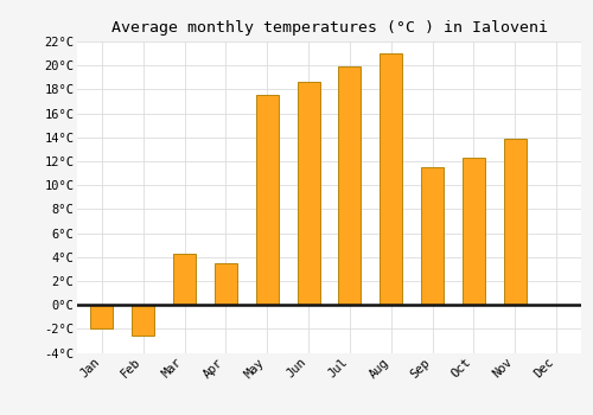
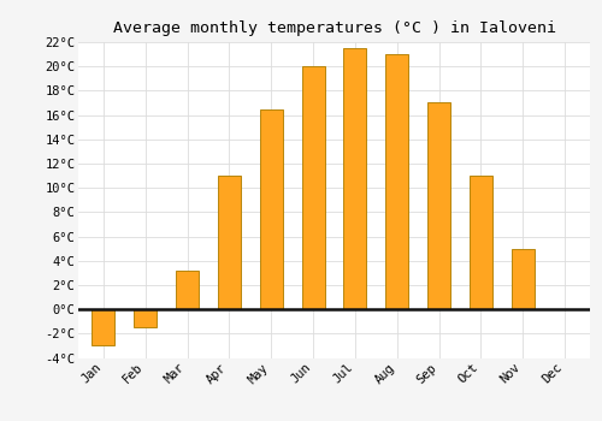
Jan: -2.0°C -> -3.0°C
Feb: -2.6°C -> -1.5°C
Mar: 4.3°C -> 3.2°C
Apr: 3.5°C -> 11.0°C
May: 17.5°C -> 16.5°C
Jun: 18.6°C -> 20.0°C
Jul: 19.9°C -> 21.5°C
Sep: 11.5°C -> 17.0°C
Oct: 12.3°C -> 11.0°C
Nov: 13.9°C -> 5.0°C
